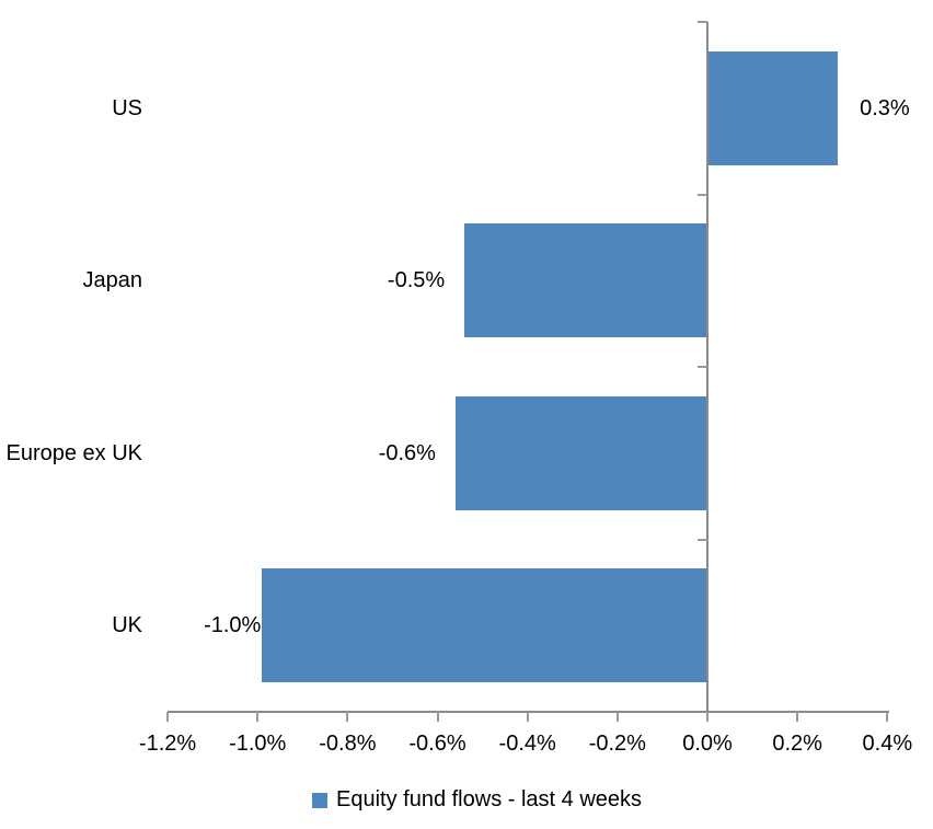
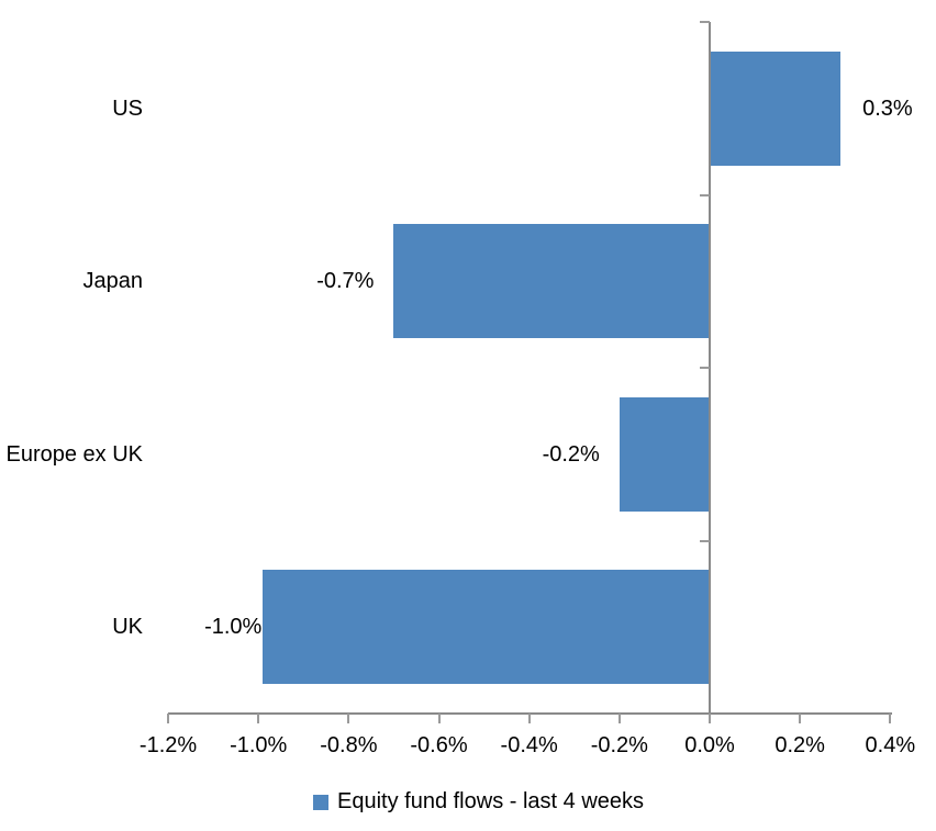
Japan: -0.5% -> -0.7%
Europe ex UK: -0.6% -> -0.2%
